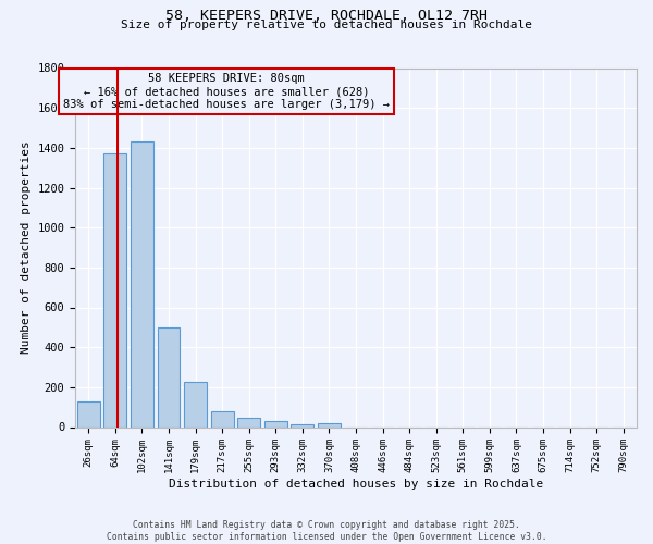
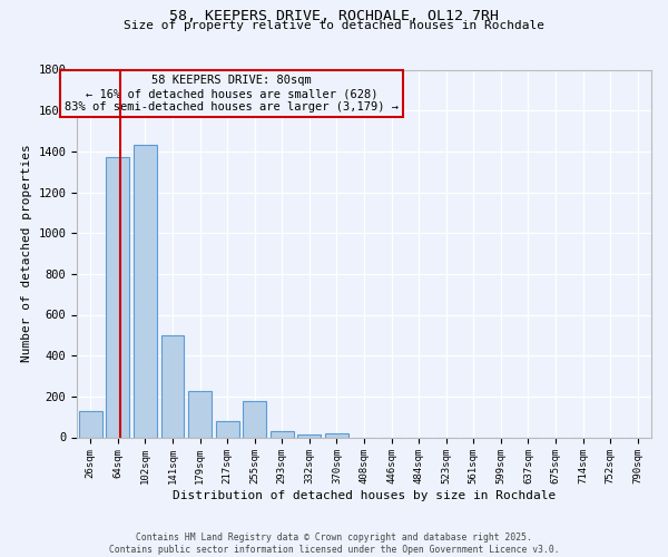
255sqm: 50 -> 180
